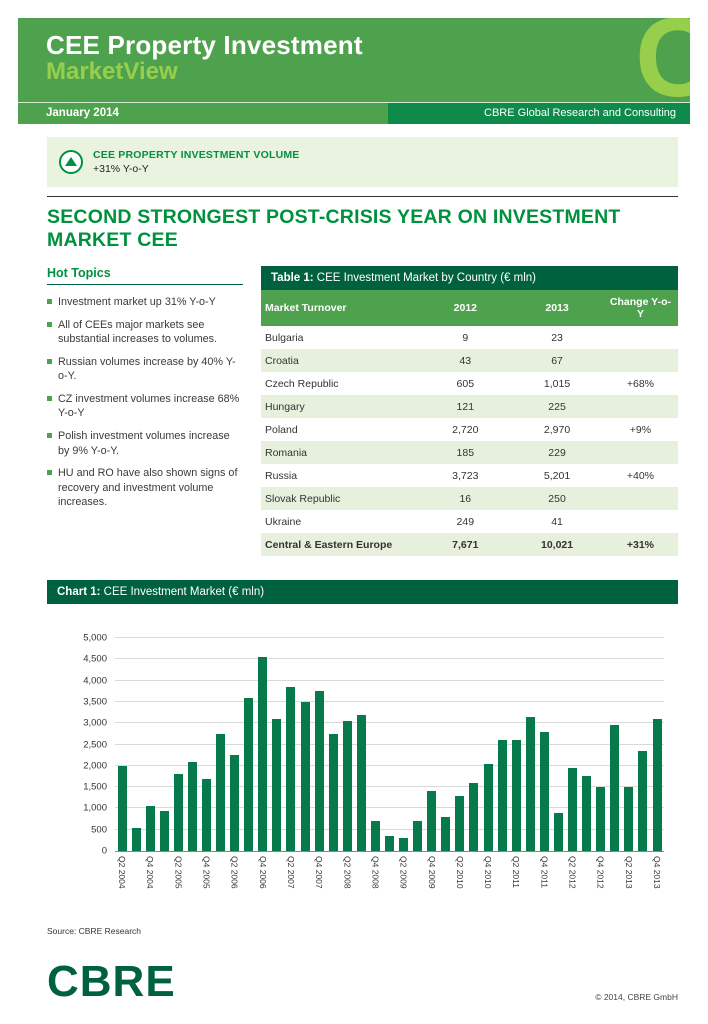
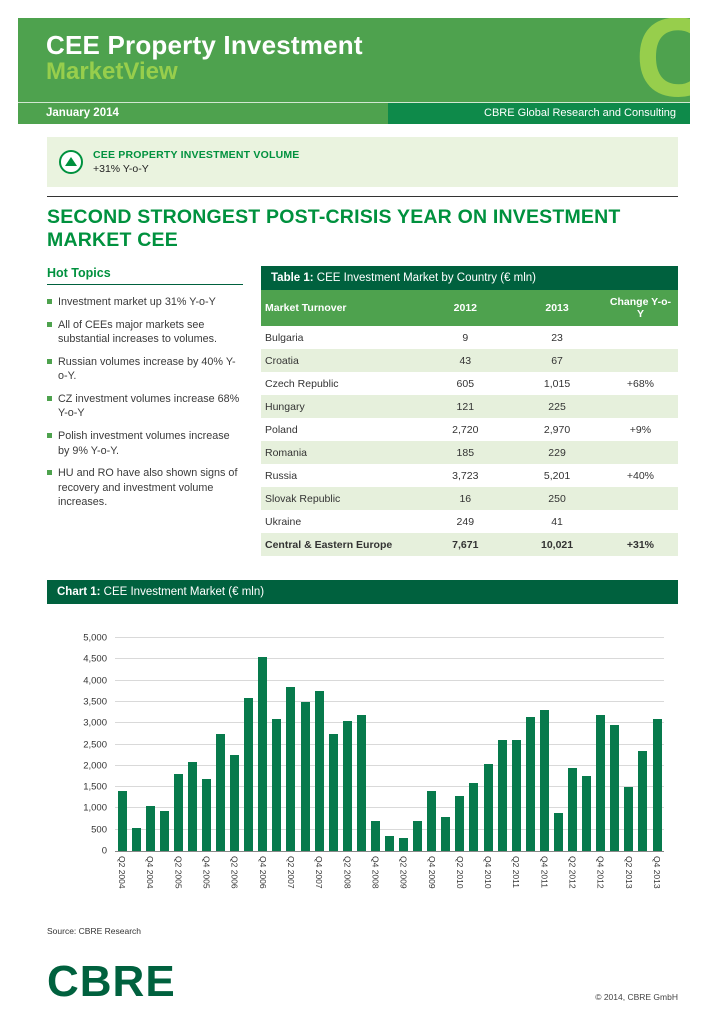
Q2 2004: 2000 -> 1400
Q4 2011: 2800 -> 3300
Q4 2012: 1500 -> 3200
